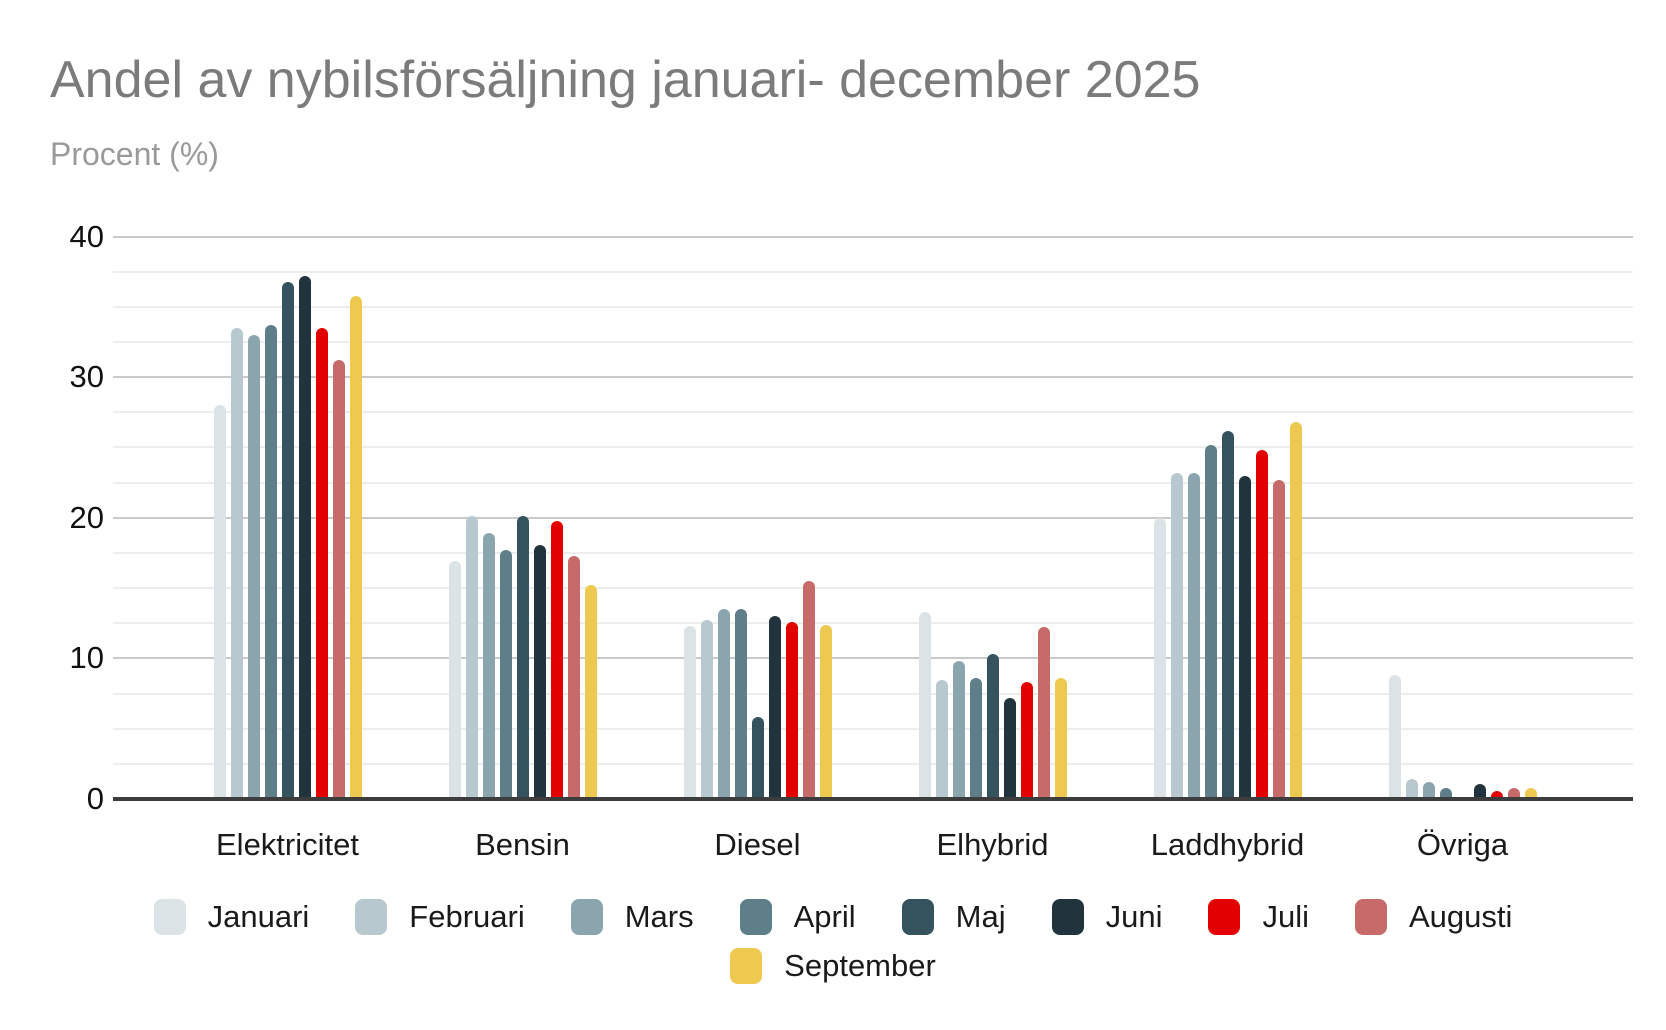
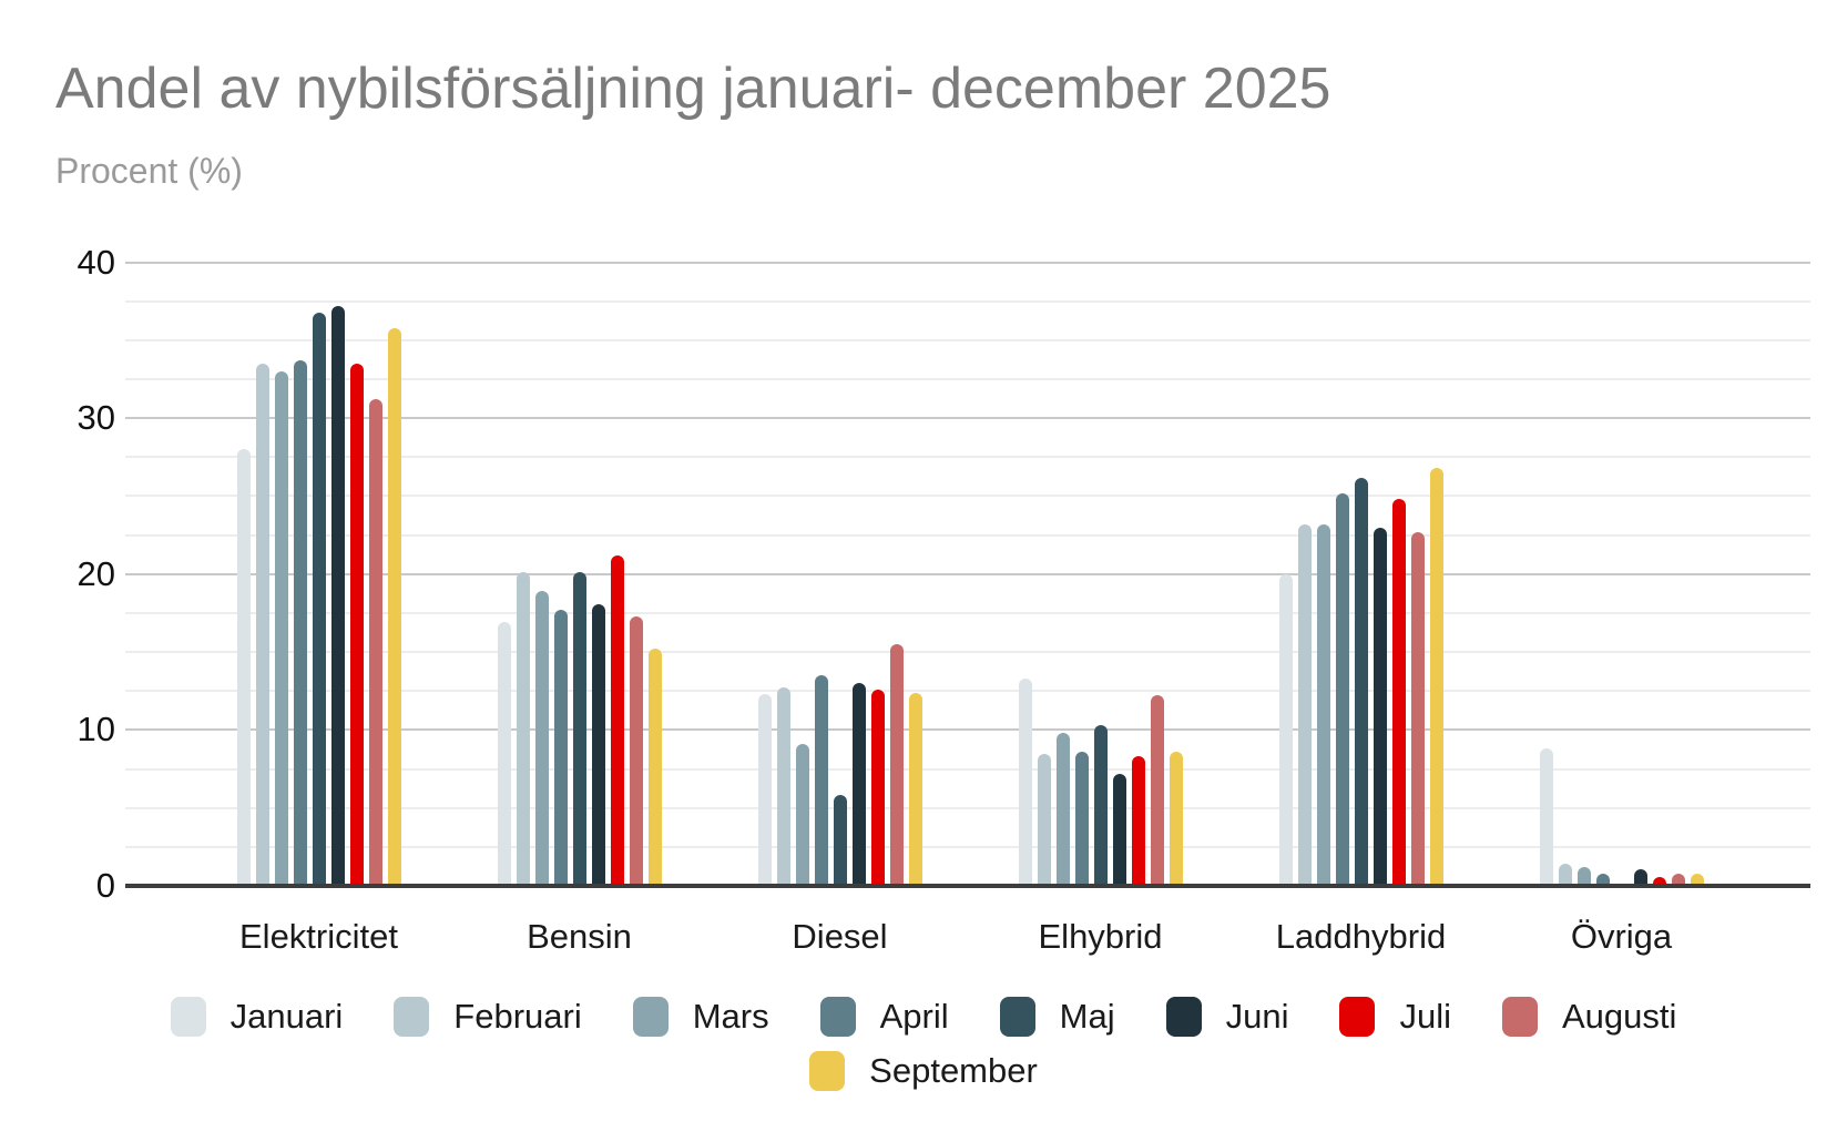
Juli/Bensin: 19.8 -> 21.2
Mars/Diesel: 13.5 -> 9.1
